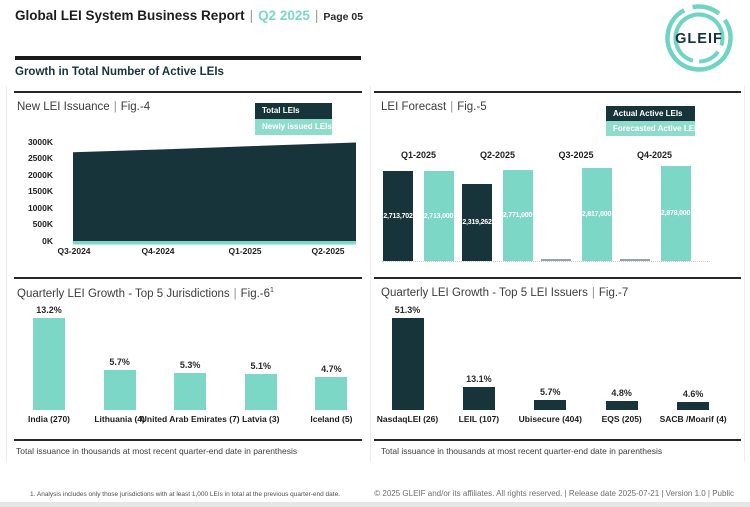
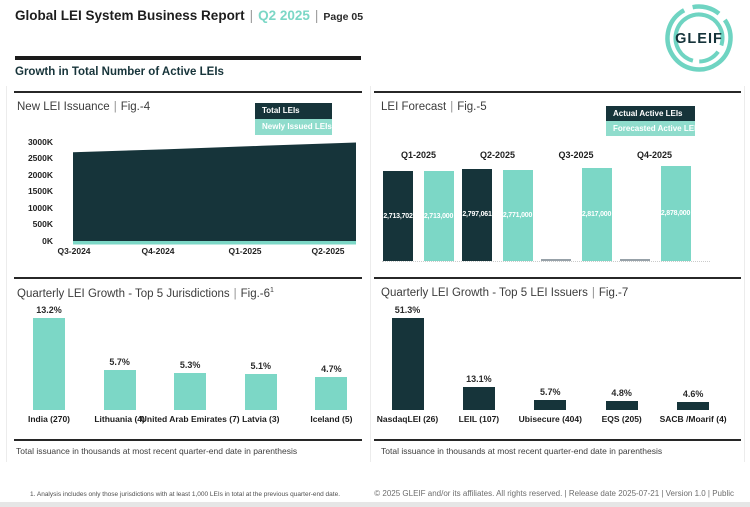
LEI Forecast/Actual Active LEIs/Q2-2025: 2,319,262 -> 2,797,061
